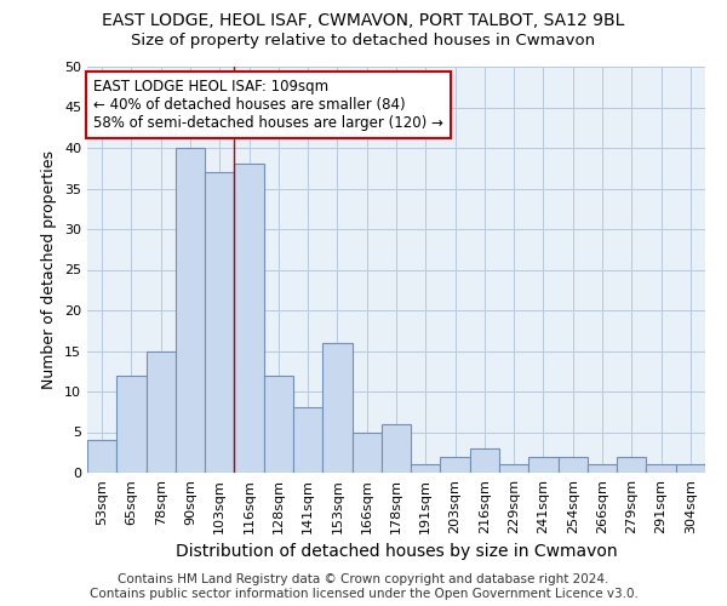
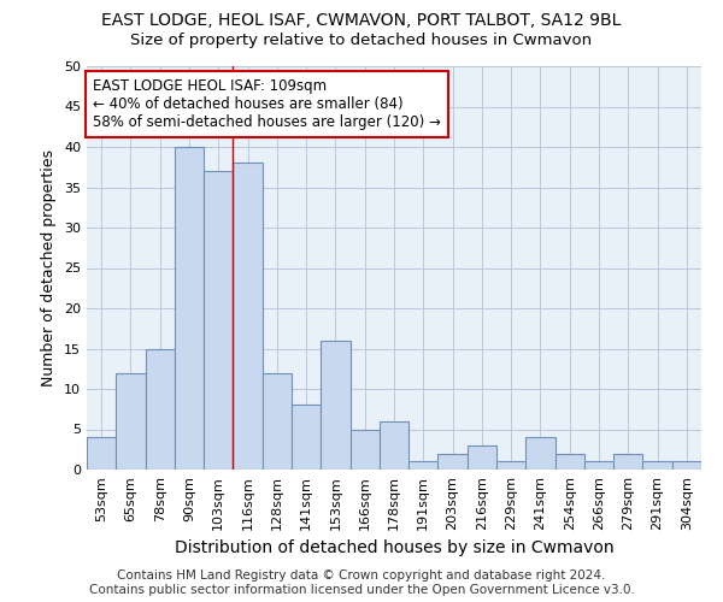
241sqm: 2 -> 4
